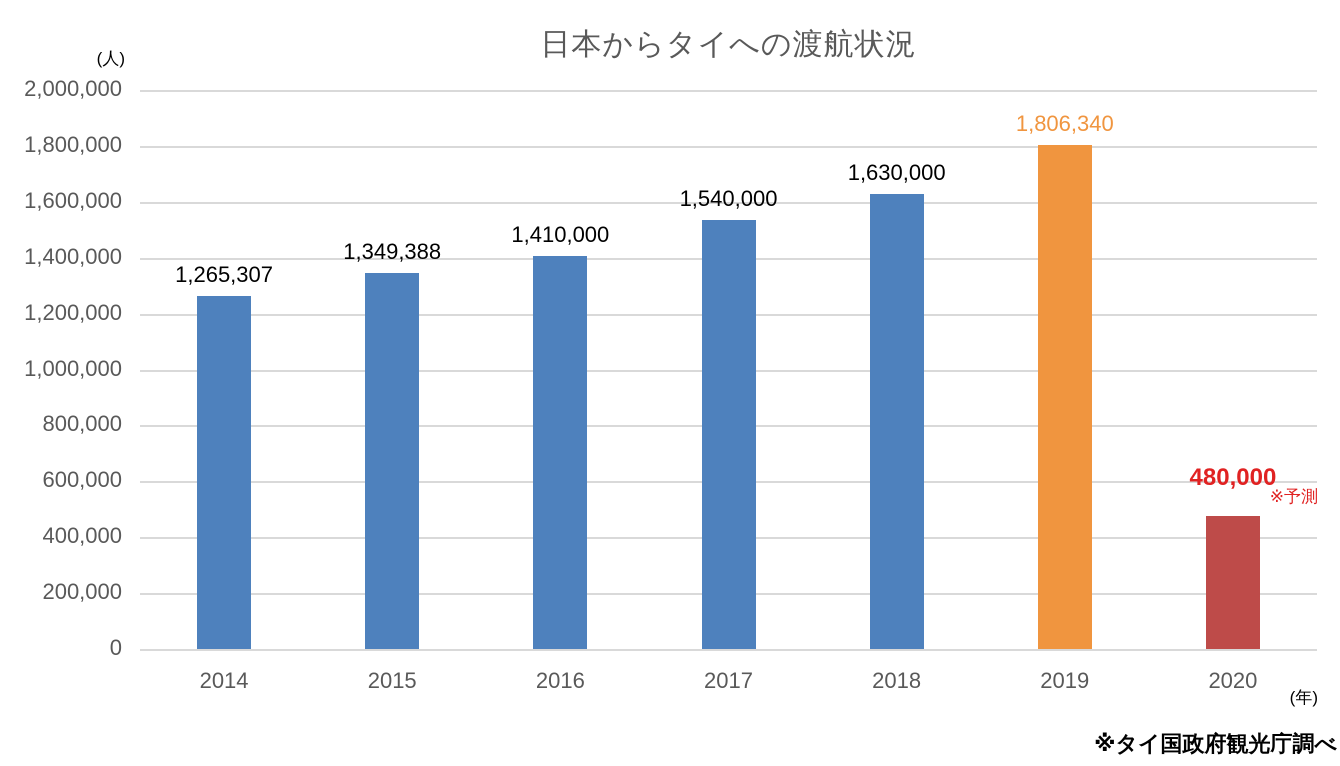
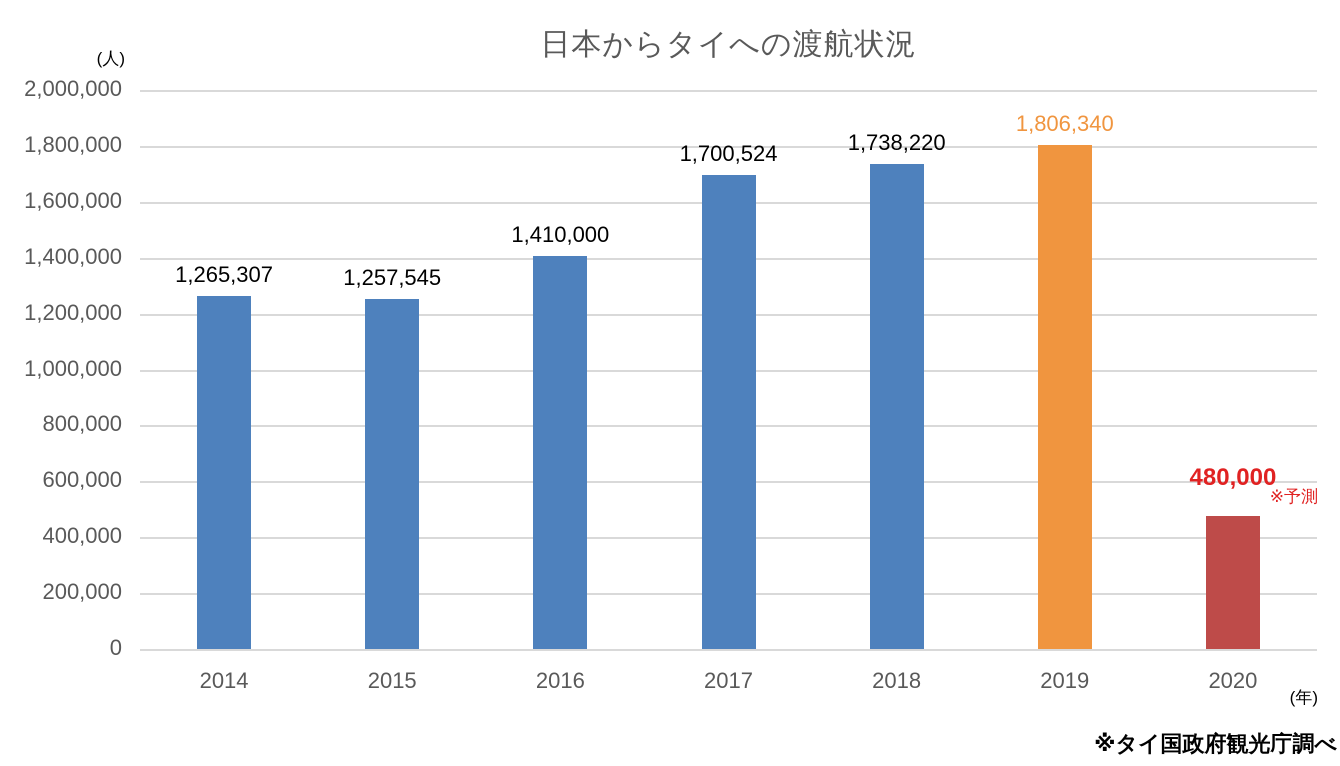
2015: 1,349,388 -> 1,257,545
2017: 1,540,000 -> 1,700,524
2018: 1,630,000 -> 1,738,220
